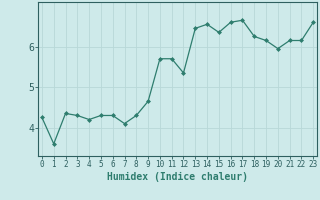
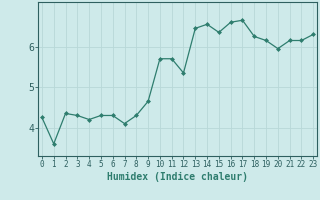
23: 6.60 -> 6.30
